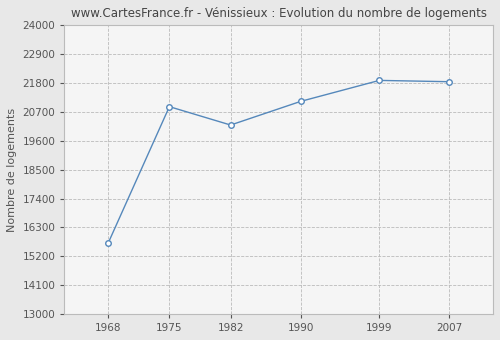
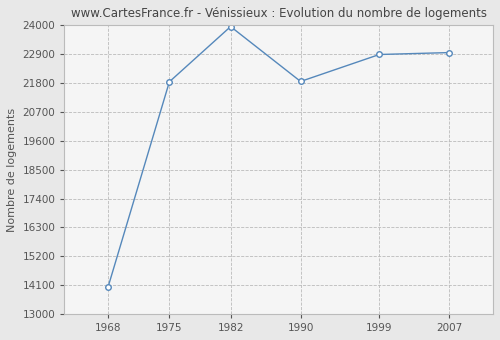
1968: 15700 -> 14040
1975: 20900 -> 21850
1982: 20200 -> 23950
1990: 21100 -> 21860
1999: 21900 -> 22890
2007: 21850 -> 22960
